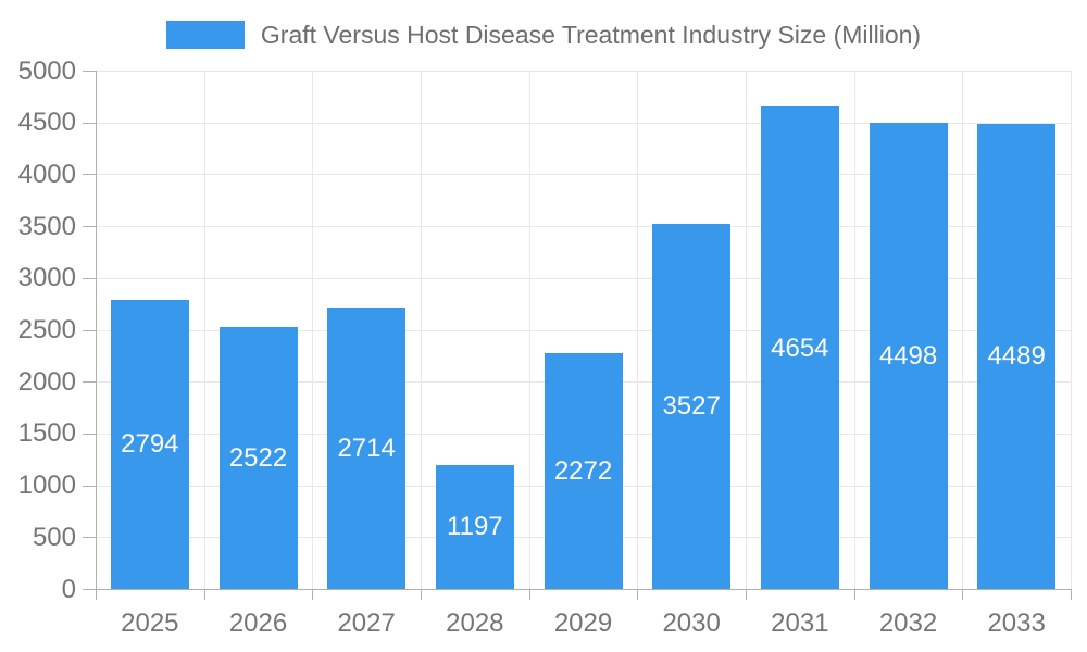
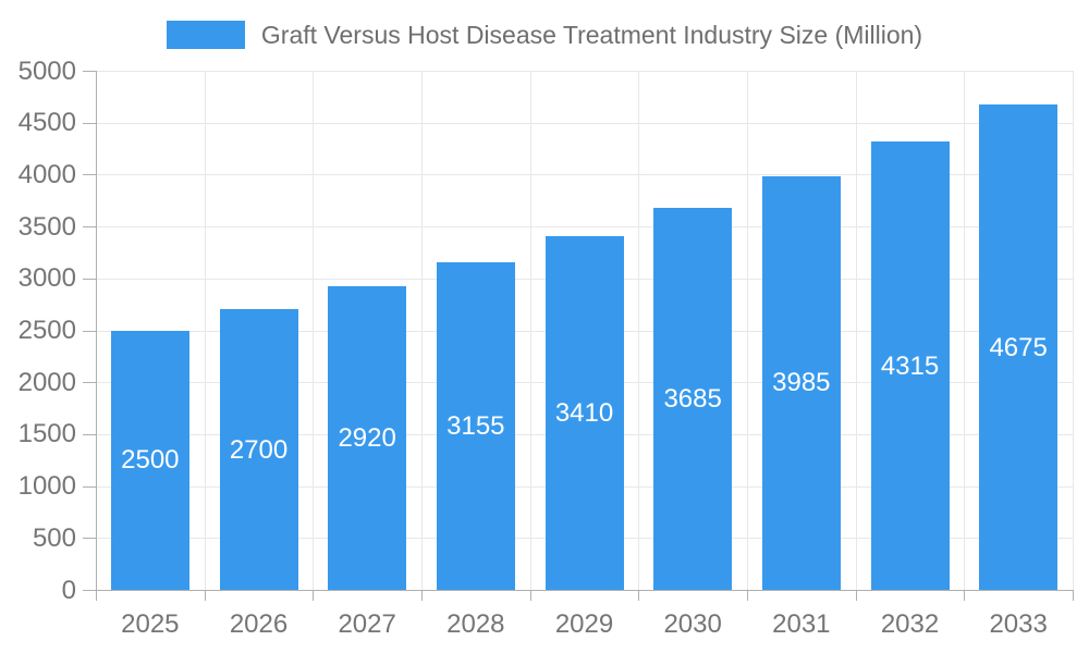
2025: 2794 -> 2500
2026: 2522 -> 2700
2027: 2714 -> 2920
2028: 1197 -> 3155
2029: 2272 -> 3410
2030: 3527 -> 3685
2031: 4654 -> 3985
2032: 4498 -> 4315
2033: 4489 -> 4675
